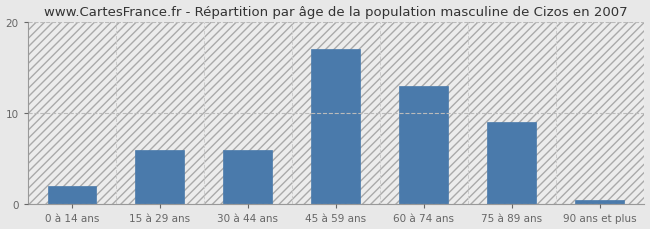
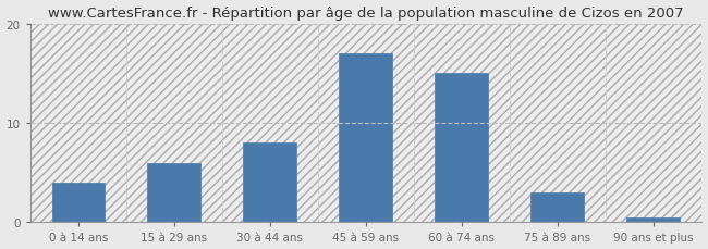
0 à 14 ans: 2.0 -> 4.0
30 à 44 ans: 6.0 -> 8.0
60 à 74 ans: 13.0 -> 15.0
75 à 89 ans: 9.0 -> 3.0
